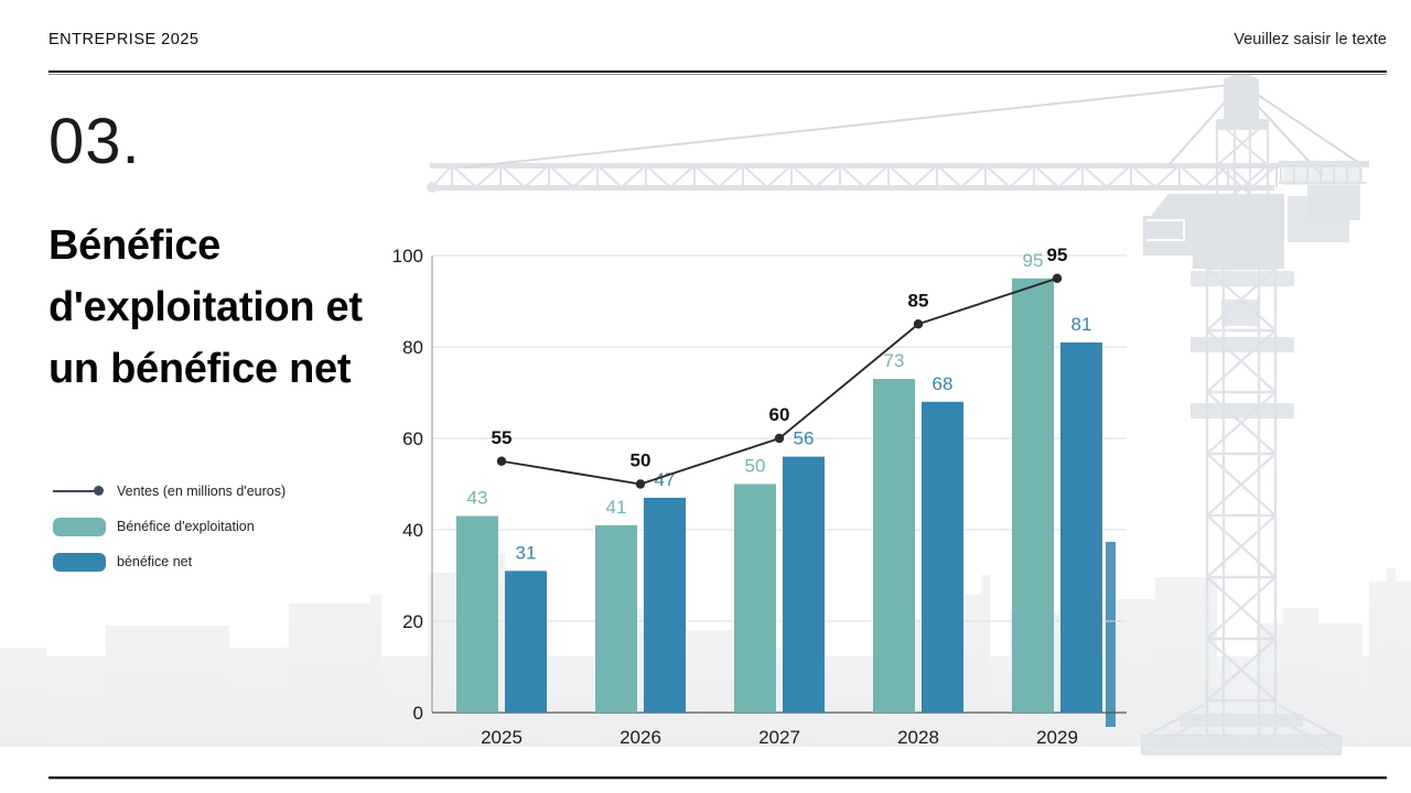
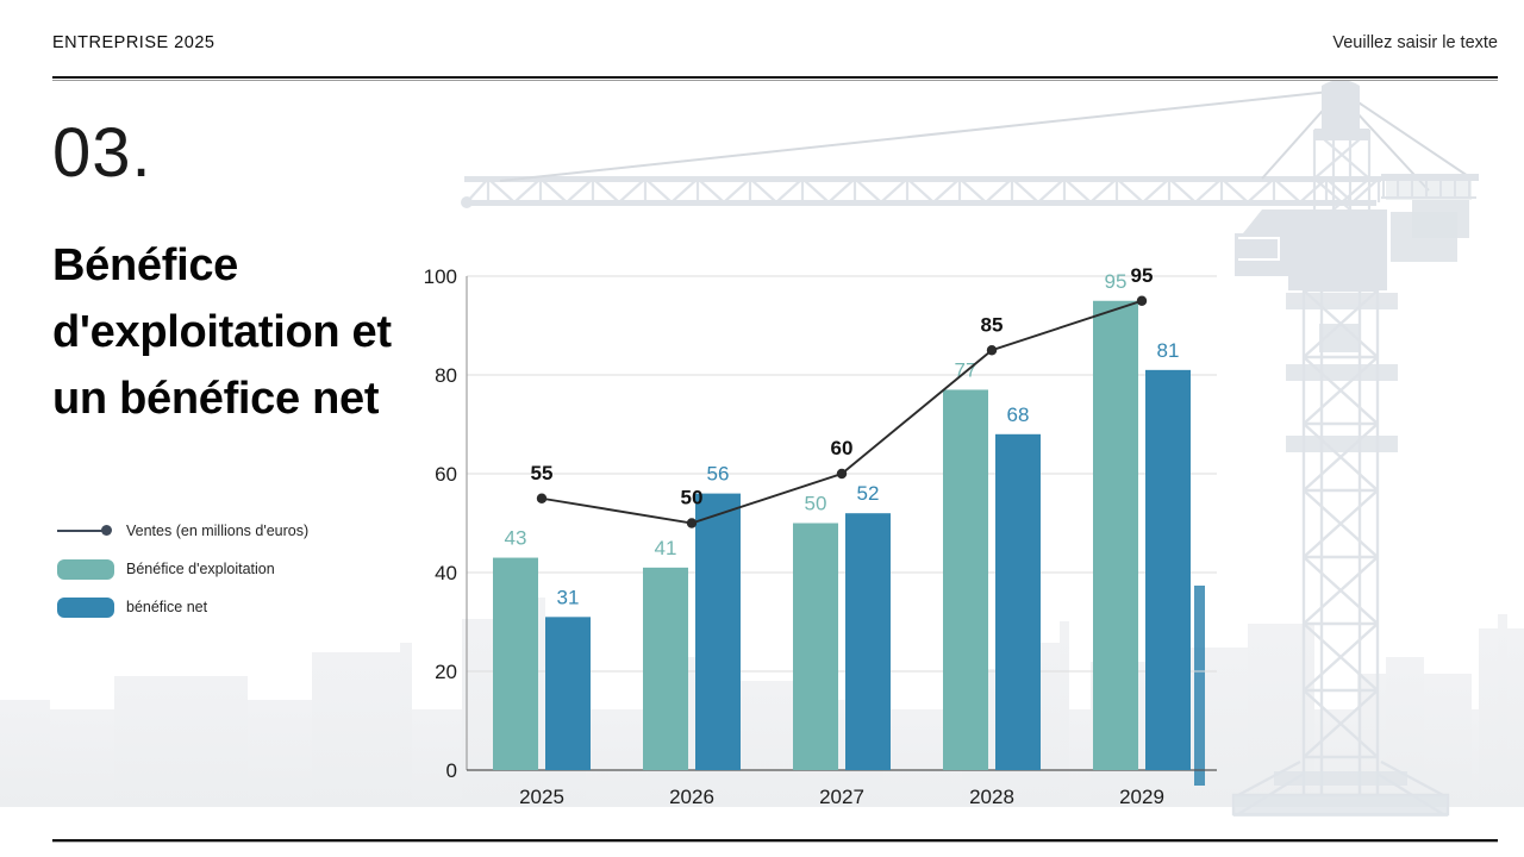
bénéfice net/2026: 47 -> 56
bénéfice net/2027: 56 -> 52
Bénéfice d'exploitation/2028: 73 -> 77
